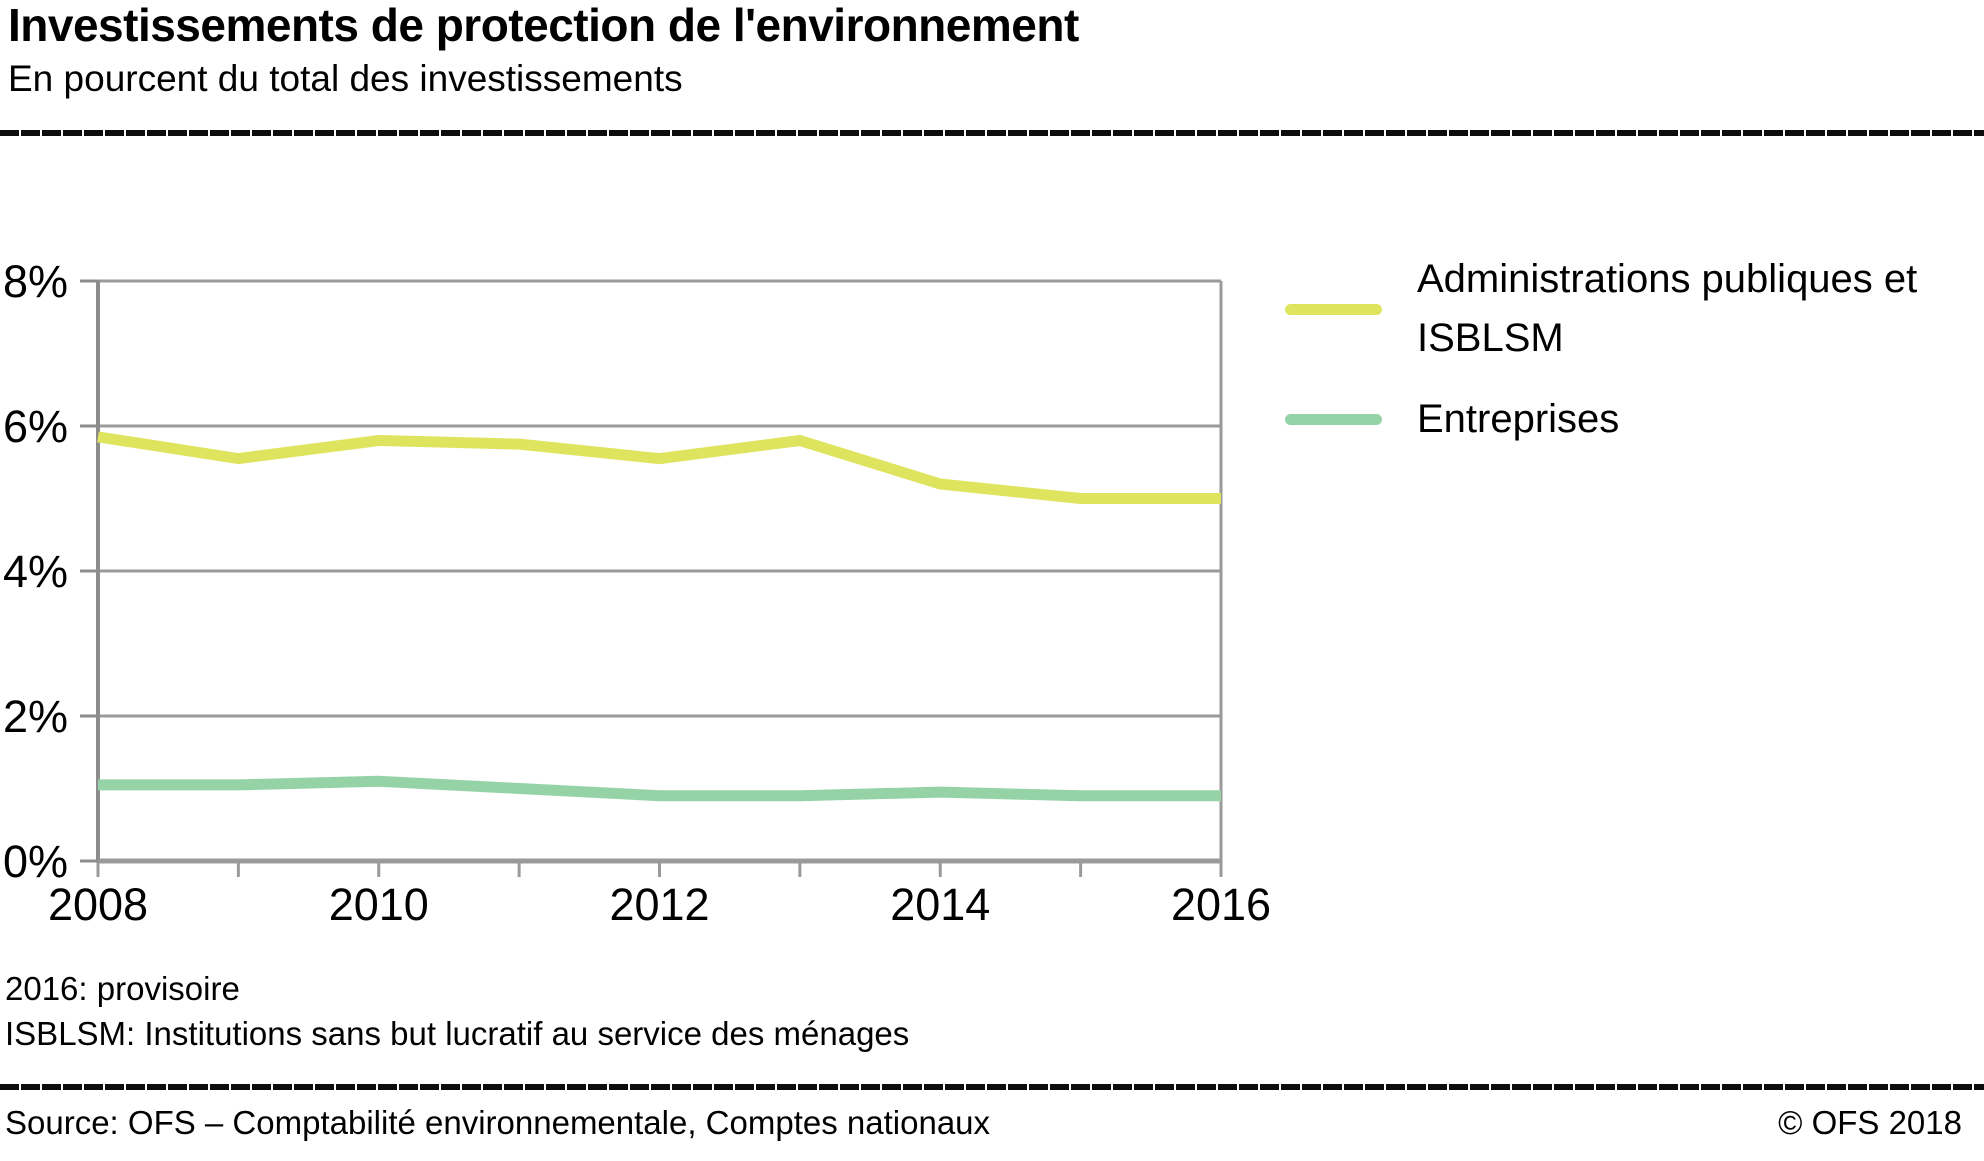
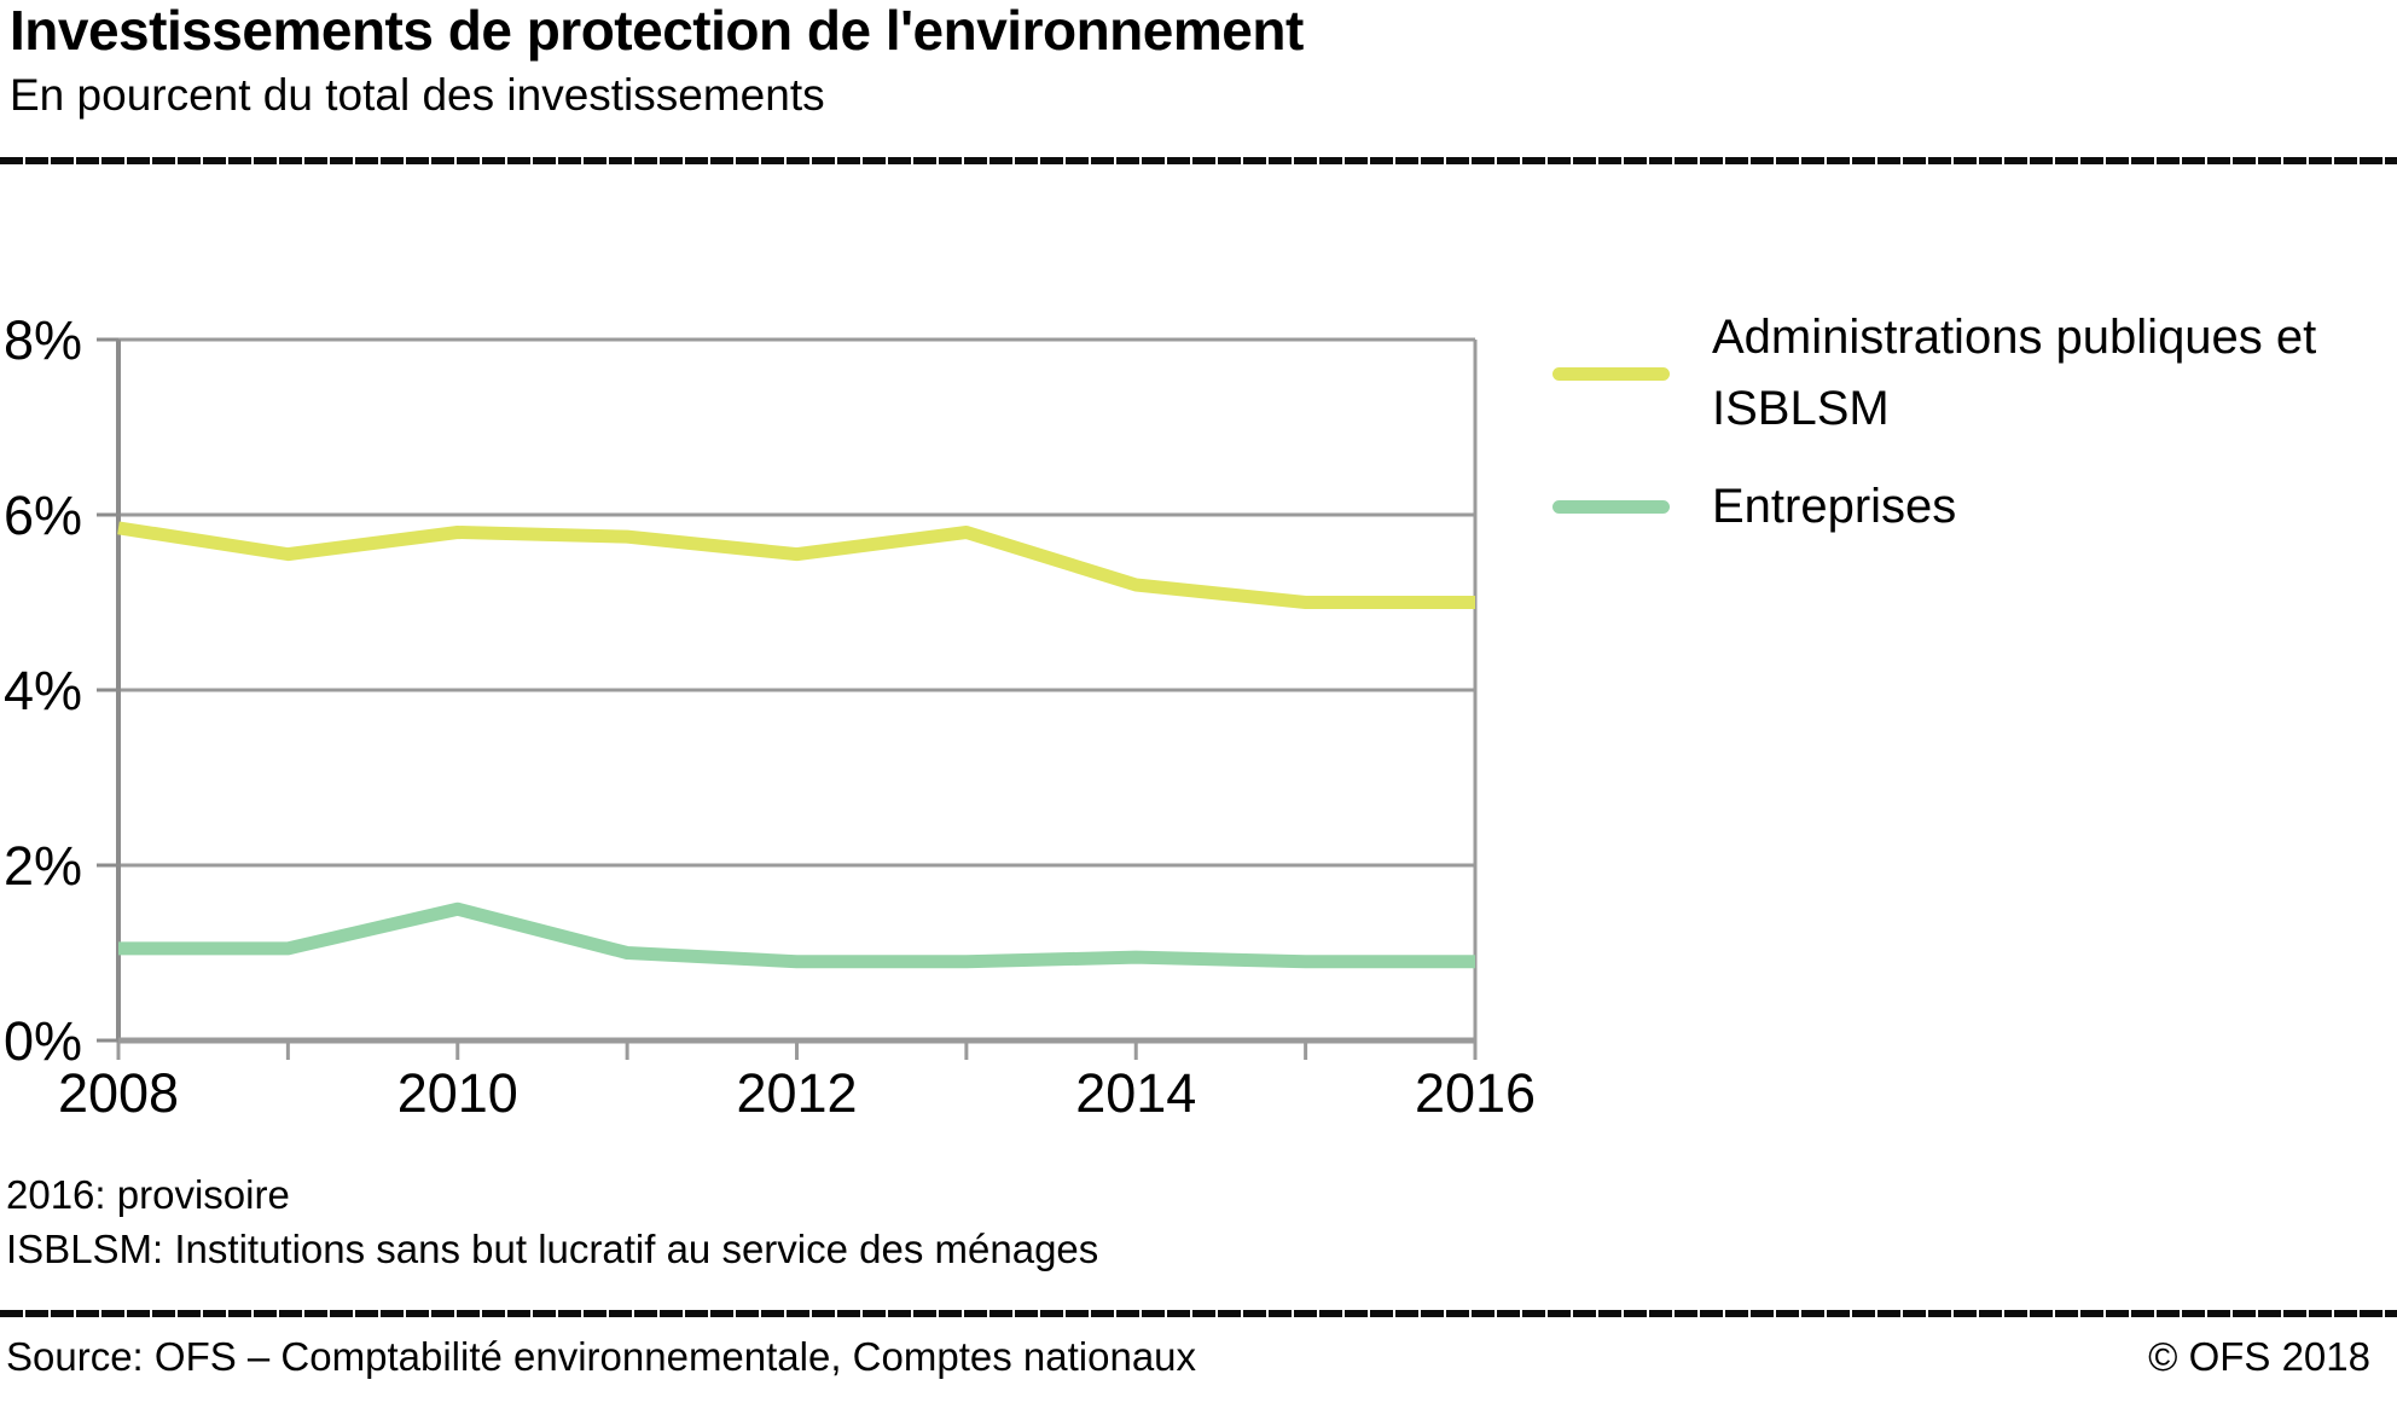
Entreprises/2010: 1.1% -> 1.5%
